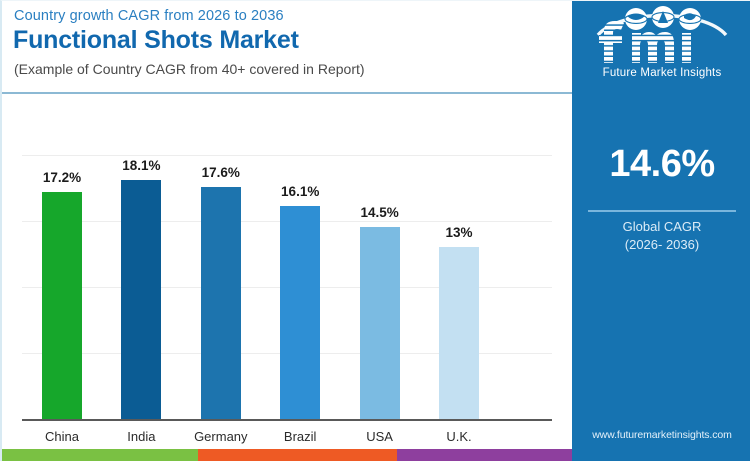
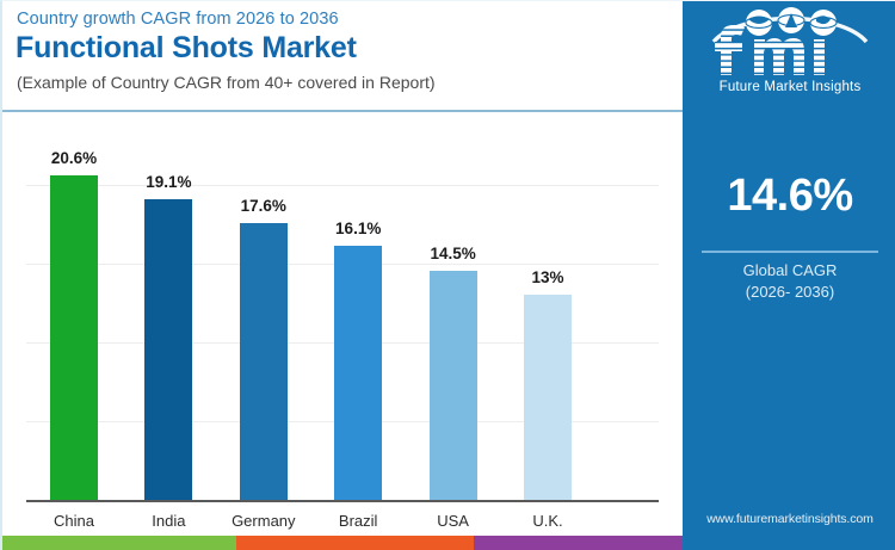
China: 17.2% -> 20.6%
India: 18.1% -> 19.1%
